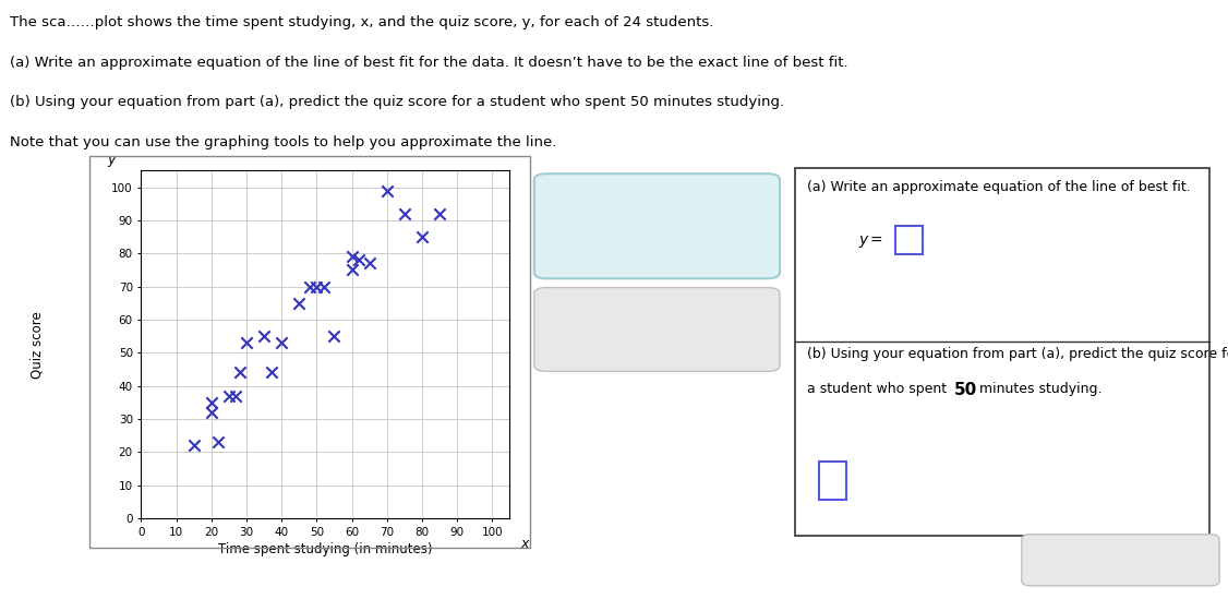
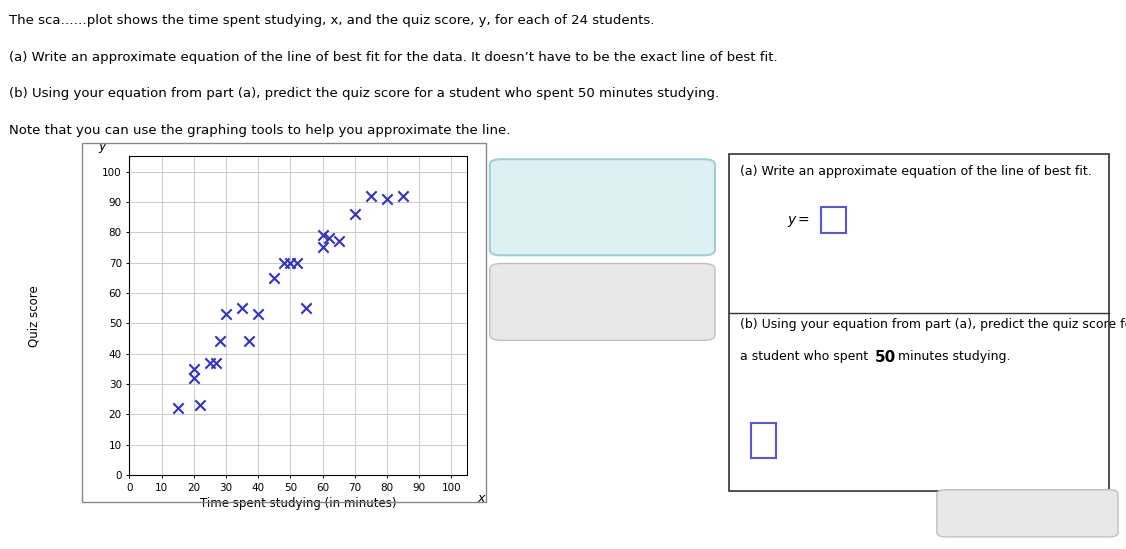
70: 99 -> 86
80: 85 -> 91
